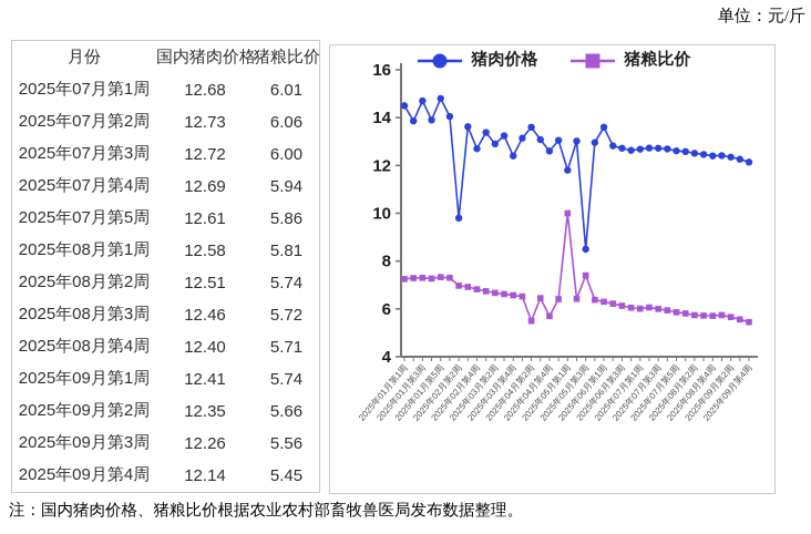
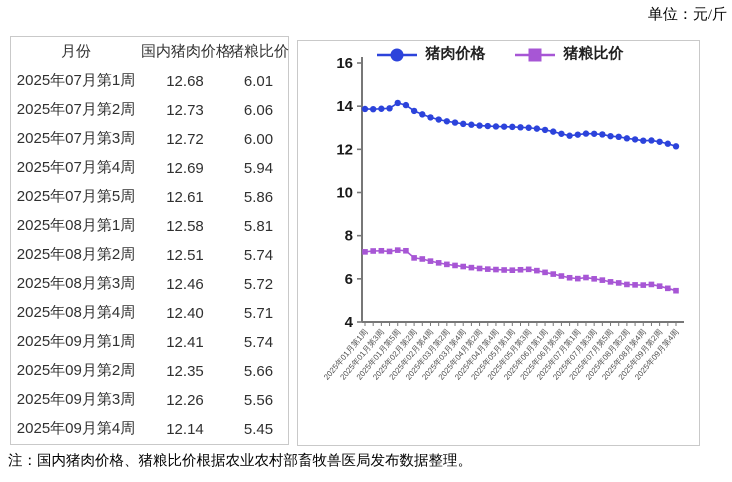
猪肉价格/2025年01月第1周: 14.5 -> 13.9
猪肉价格/2025年01月第3周: 14.7 -> 13.9
猪肉价格/2025年01月第5周: 14.8 -> 14.2
猪肉价格/2025年02月第2周: 9.8 -> 13.8
猪肉价格/2025年02月第4周: 12.7 -> 13.5
猪肉价格/2025年03月第2周: 12.9 -> 13.3
猪肉价格/2025年03月第4周: 12.4 -> 13.2
猪肉价格/2025年04月第2周: 13.6 -> 13.1
猪粮比价/2025年04月第2周: 5.5 -> 6.5
猪肉价格/2025年04月第4周: 12.6 -> 13.1
猪粮比价/2025年04月第4周: 5.7 -> 6.4
猪肉价格/2025年05月第1周: 11.8 -> 13.0
猪粮比价/2025年05月第1周: 10.0 -> 6.4
猪肉价格/2025年05月第3周: 8.5 -> 13.0
猪粮比价/2025年05月第3周: 7.4 -> 6.4
猪肉价格/2025年06月第1周: 13.6 -> 12.9
